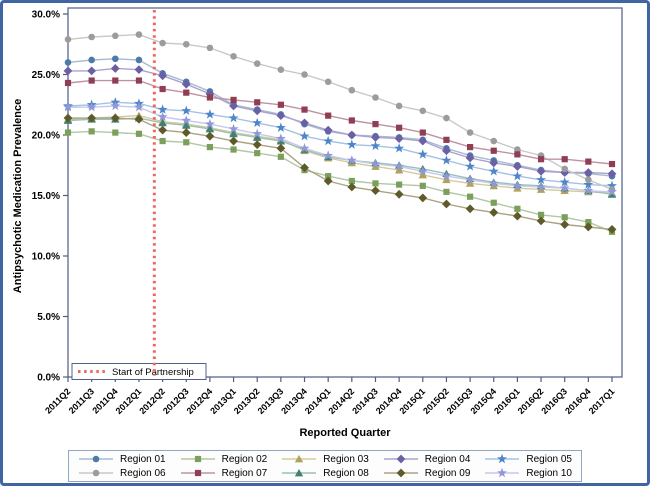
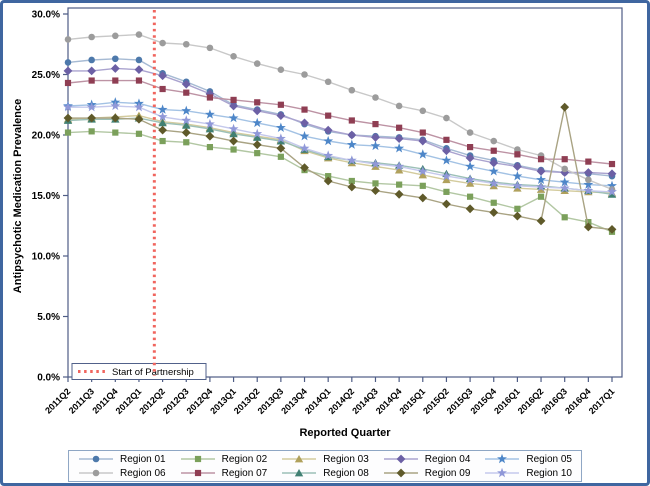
Region 02/2016Q2: 13.4% -> 14.9%
Region 09/2016Q3: 12.6% -> 22.3%
